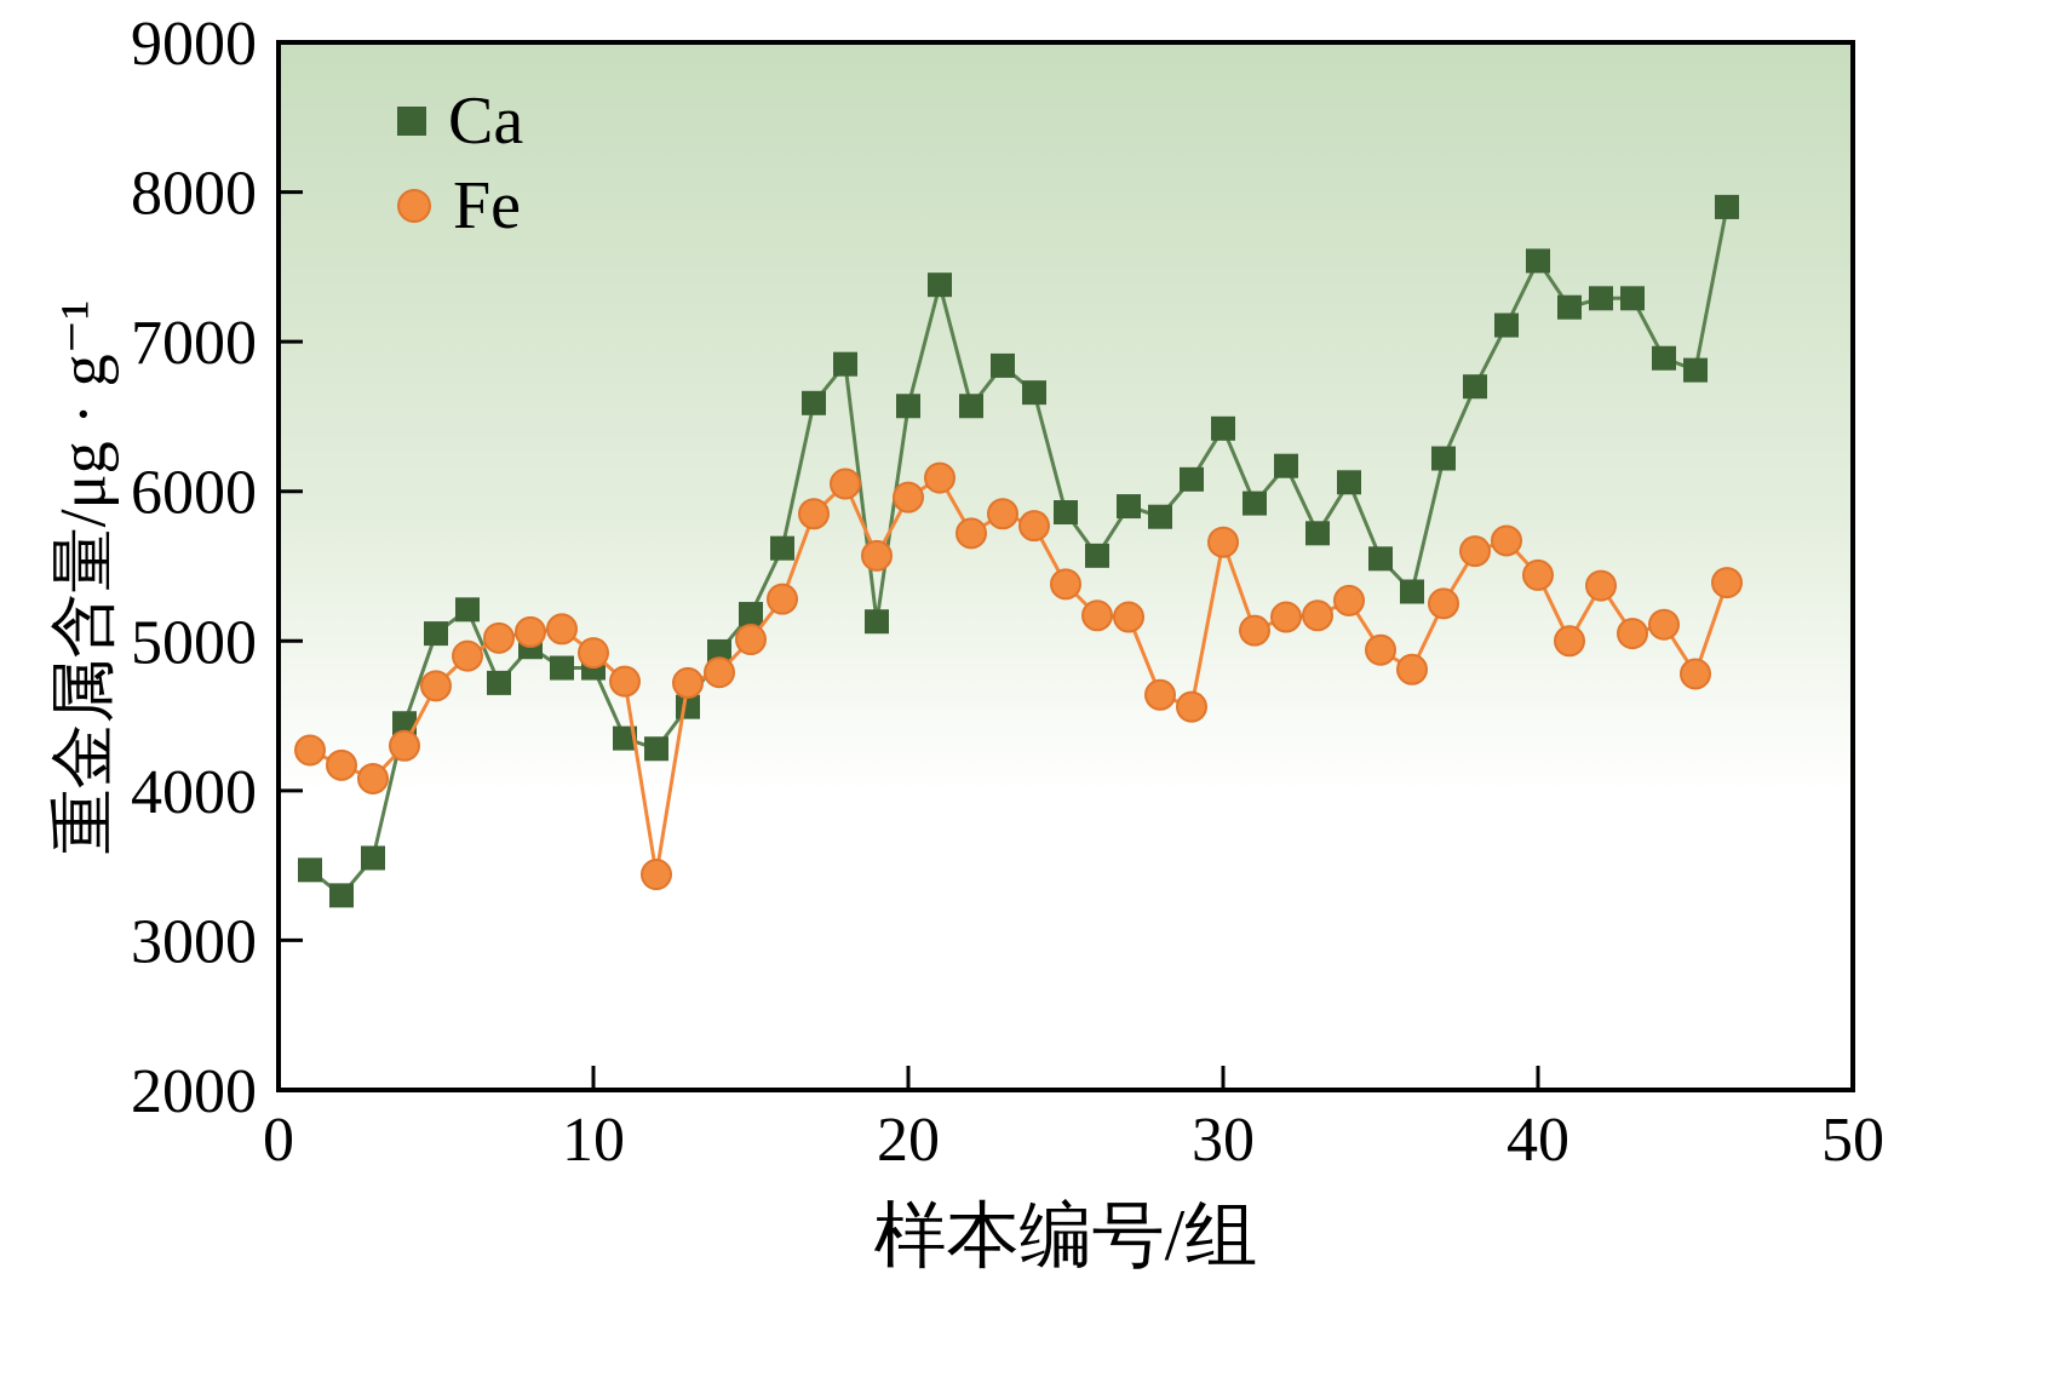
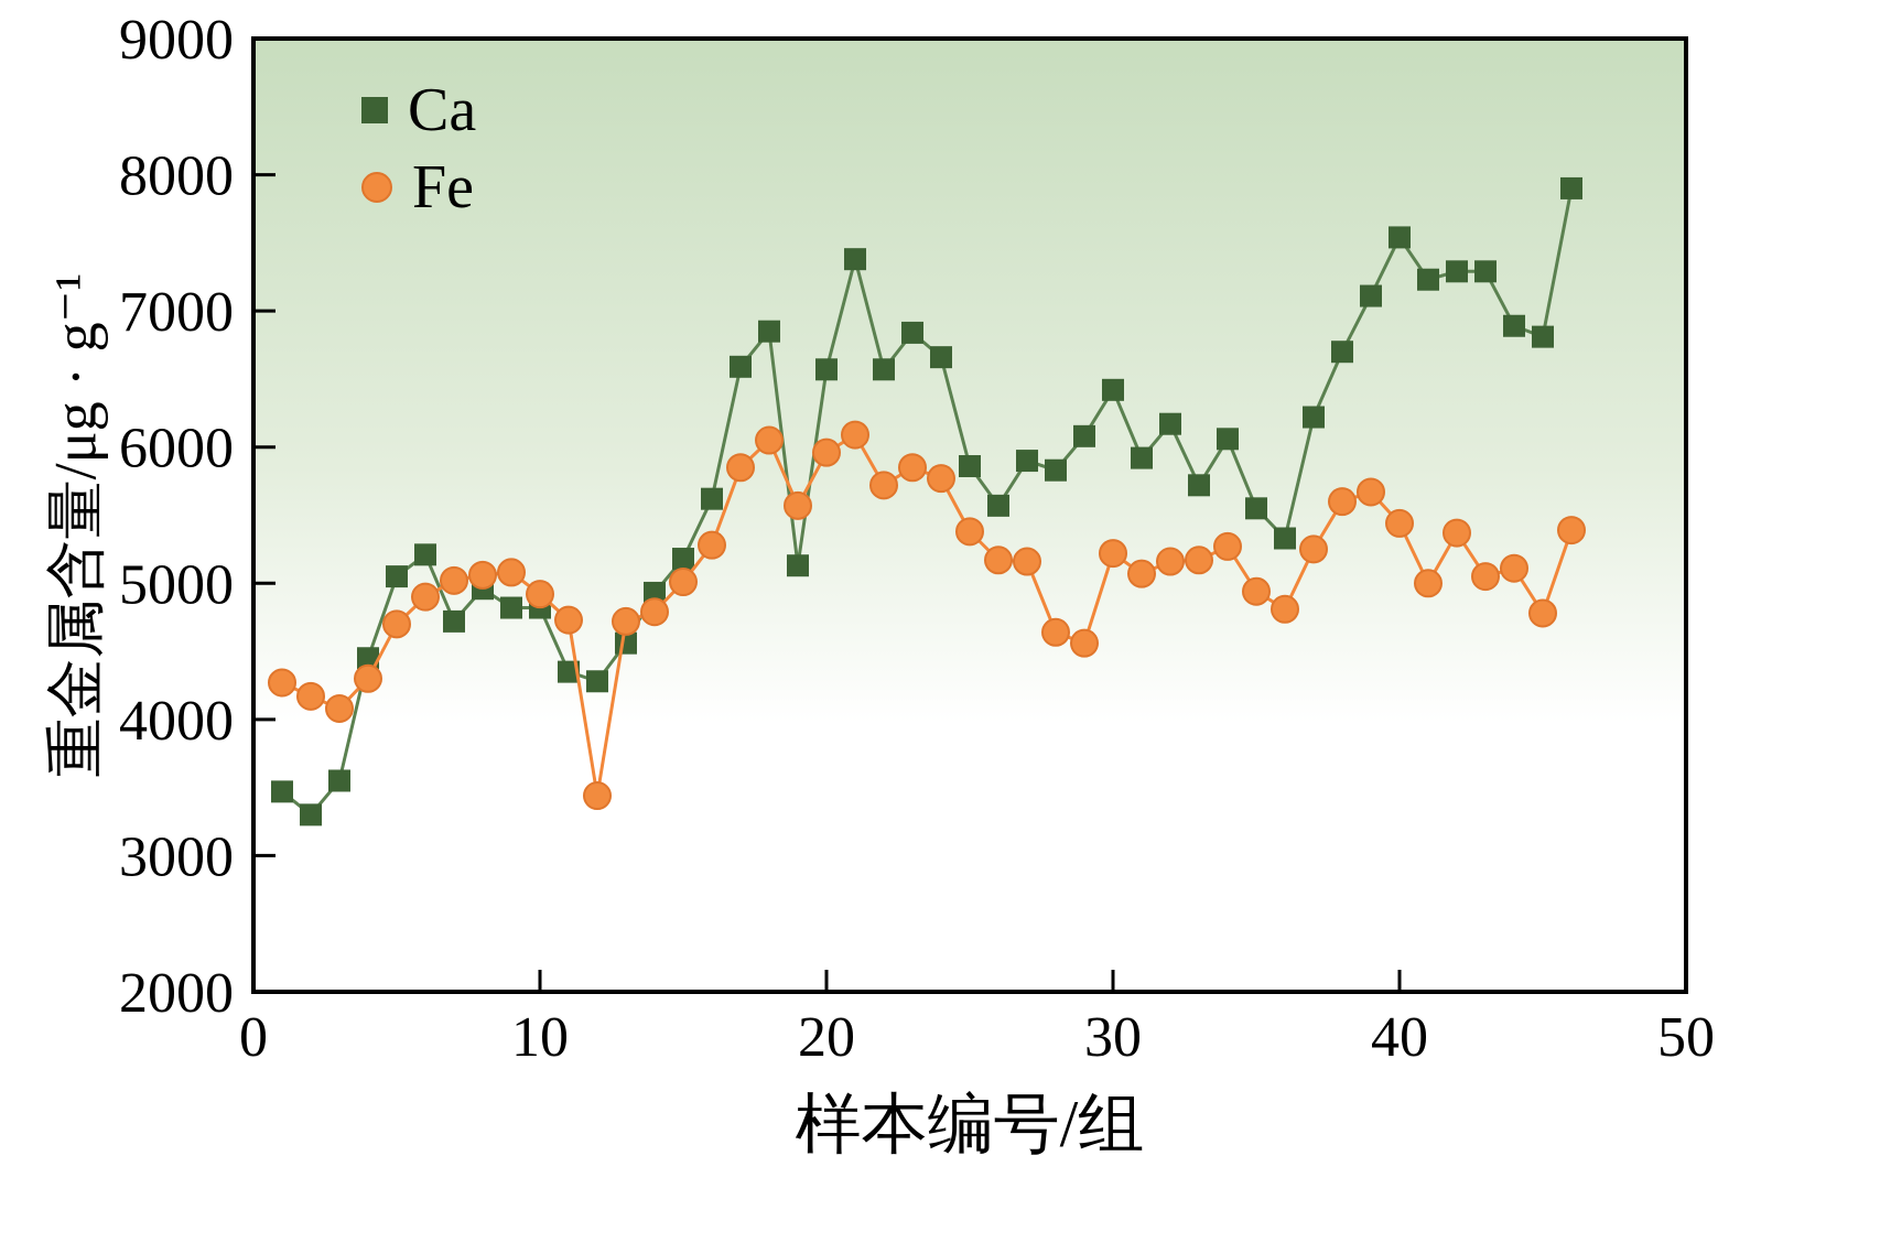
Fe/30: 5660 -> 5220
